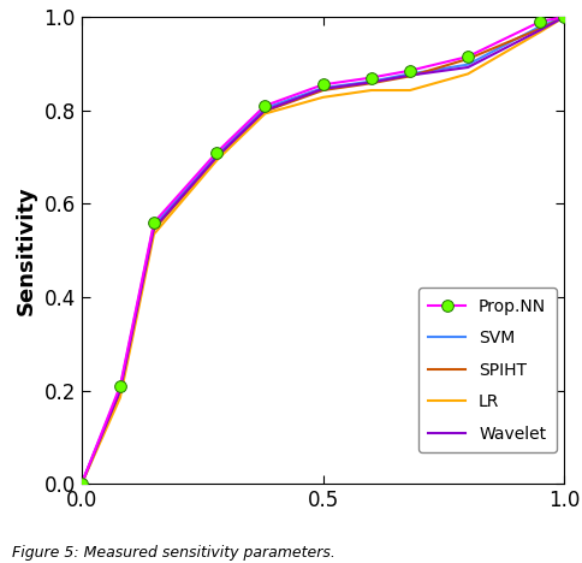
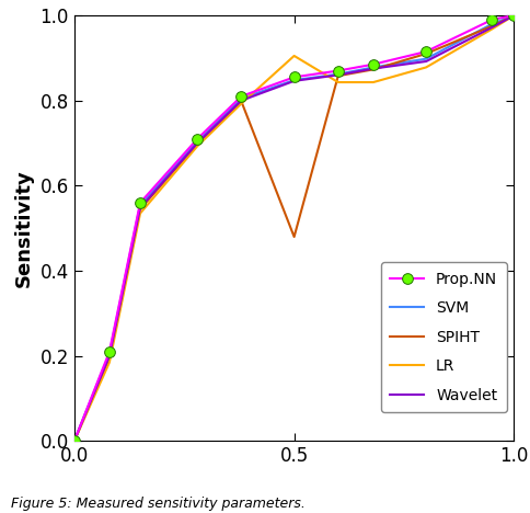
SPIHT/0.5: 0.843 -> 0.480
LR/0.5: 0.828 -> 0.905
